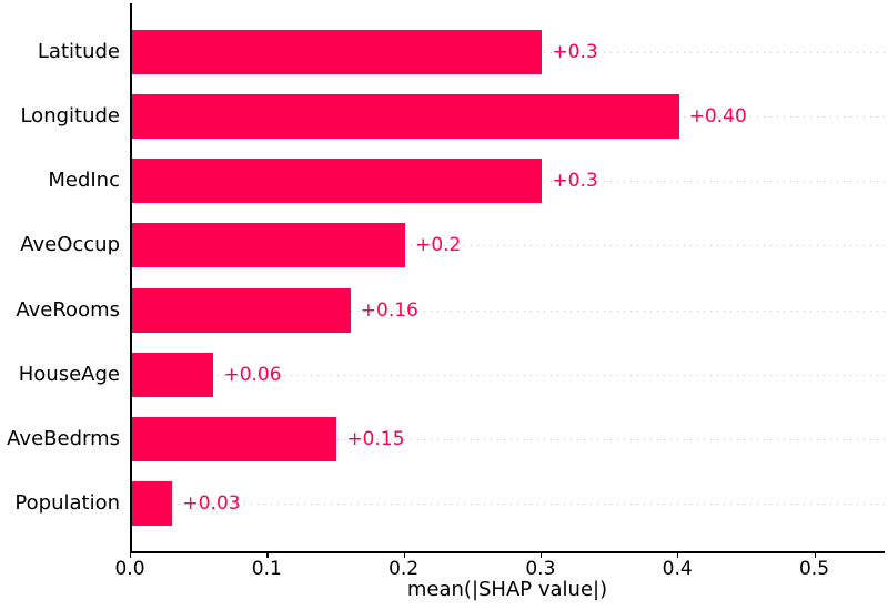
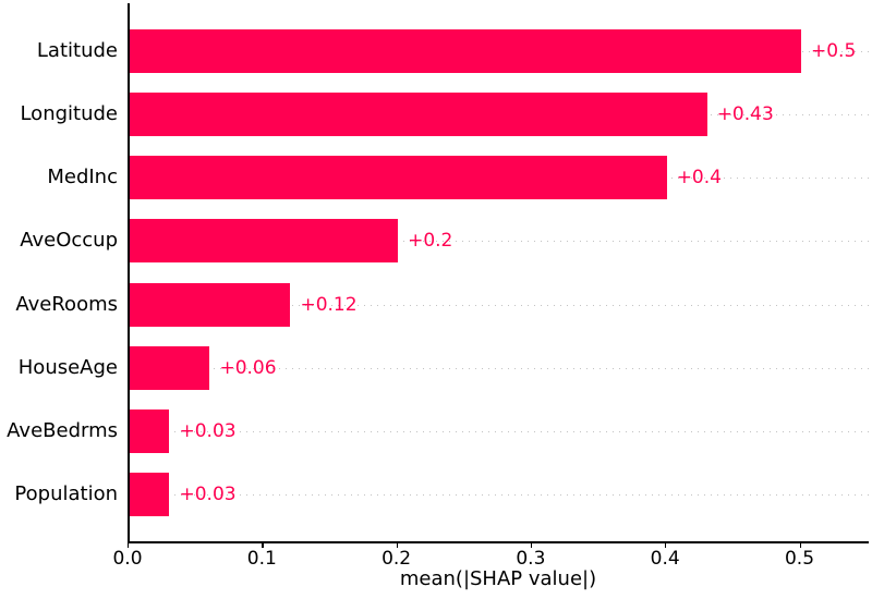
Latitude: +0.3 -> +0.5
Longitude: +0.40 -> +0.43
MedInc: +0.3 -> +0.4
AveRooms: +0.16 -> +0.12
AveBedrms: +0.15 -> +0.03
